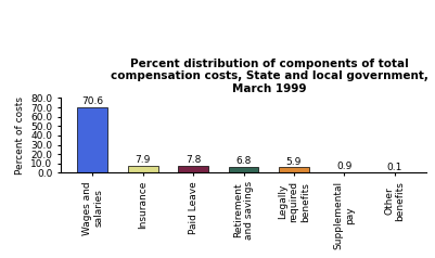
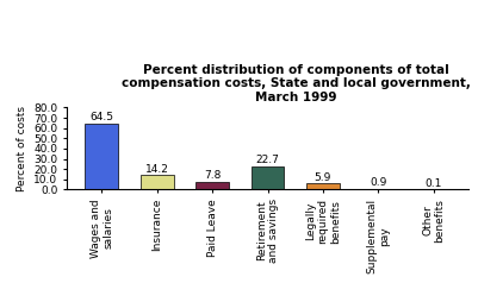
Wages and salaries: 70.6 -> 64.5
Insurance: 7.9 -> 14.2
Retirement and savings: 6.8 -> 22.7
